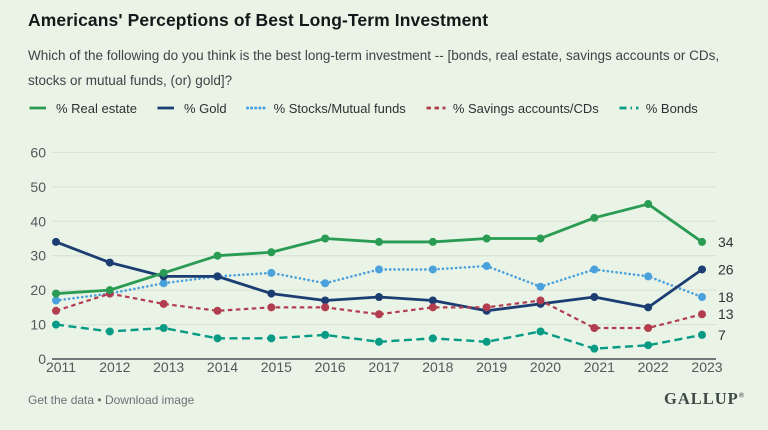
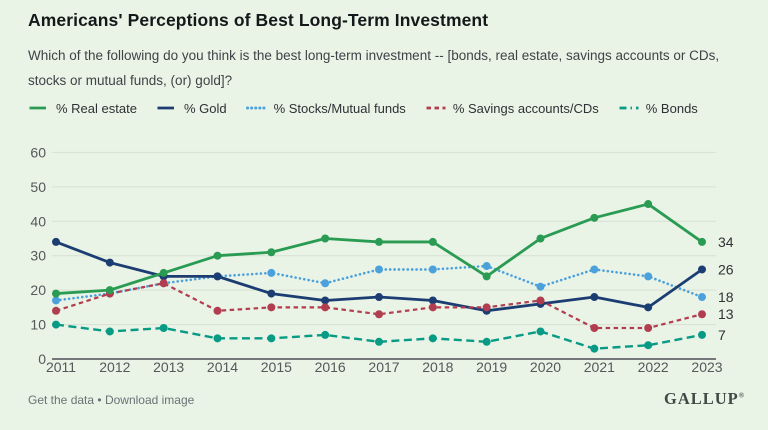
% Savings accounts/CDs/2013: 16 -> 22
% Real estate/2019: 35 -> 24
